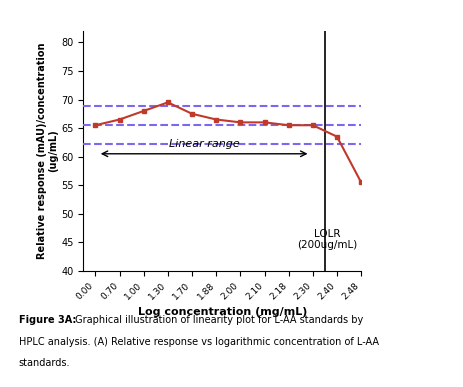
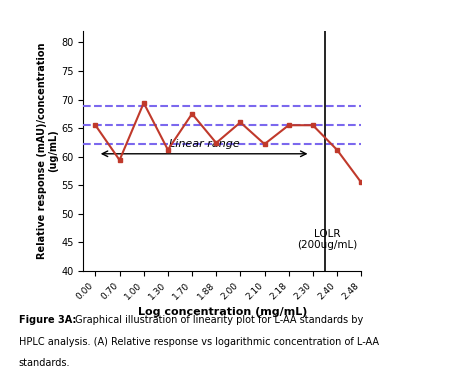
0.70: 66.5 -> 59.4
1.00: 68.0 -> 69.4
1.30: 69.5 -> 61.2
1.88: 66.5 -> 62.4
2.10: 66.0 -> 62.2
2.40: 63.5 -> 61.2
